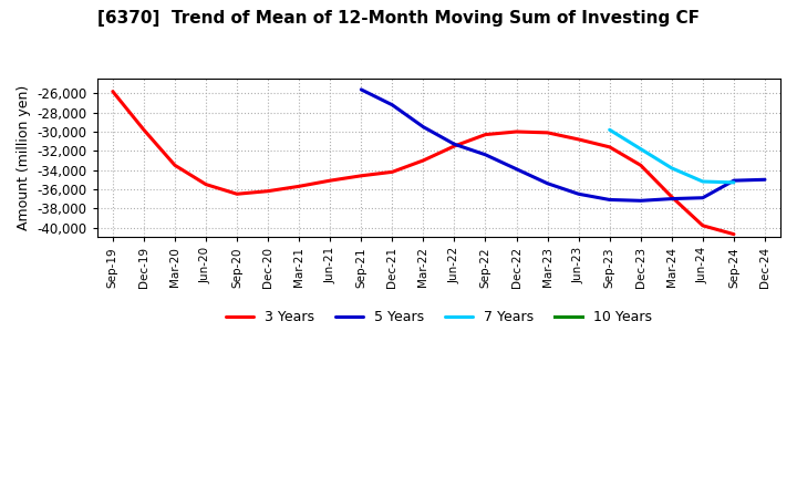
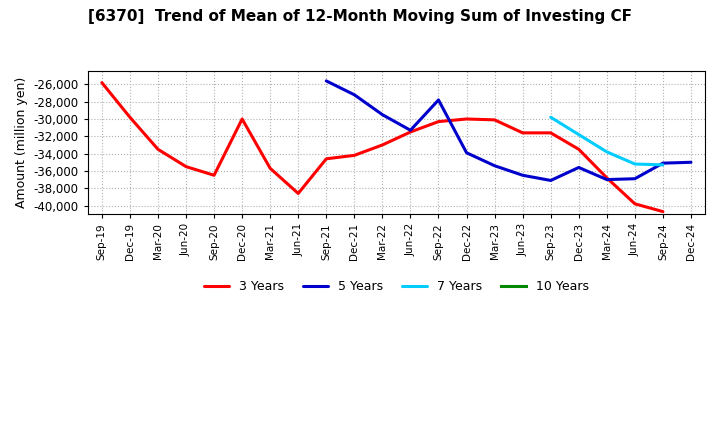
3 Years/Dec-20: -36,200 -> -30,000
3 Years/Jun-21: -35,100 -> -38,600
5 Years/Sep-22: -32,400 -> -27,800
3 Years/Jun-23: -30,800 -> -31,600
5 Years/Dec-23: -37,200 -> -35,600
